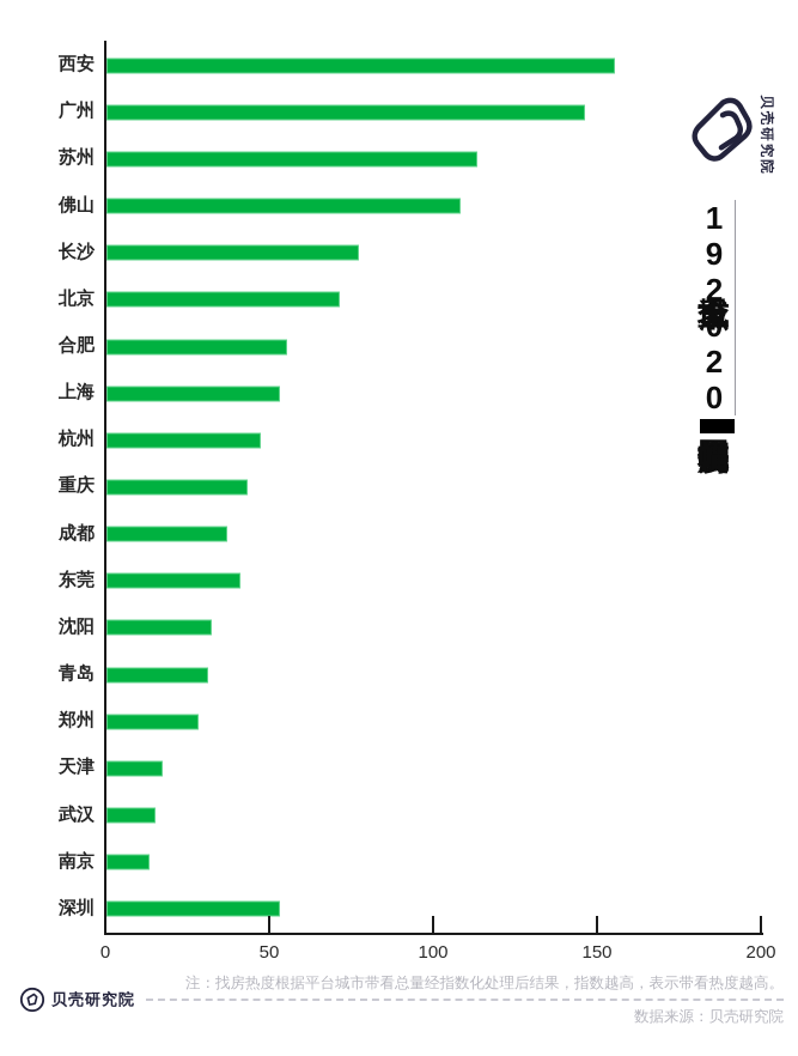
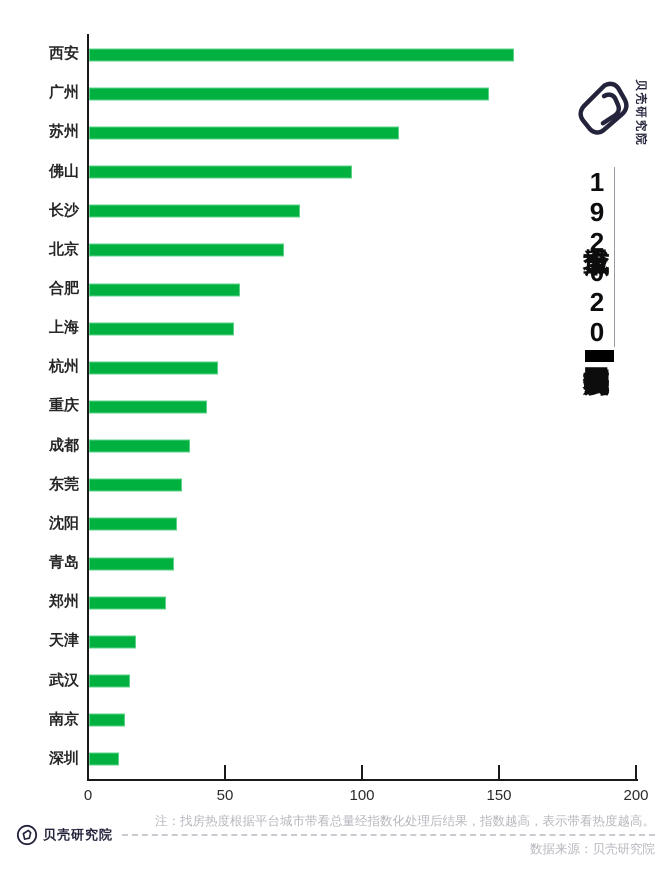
佛山: 108 -> 96
东莞: 41 -> 34
深圳: 53 -> 11
